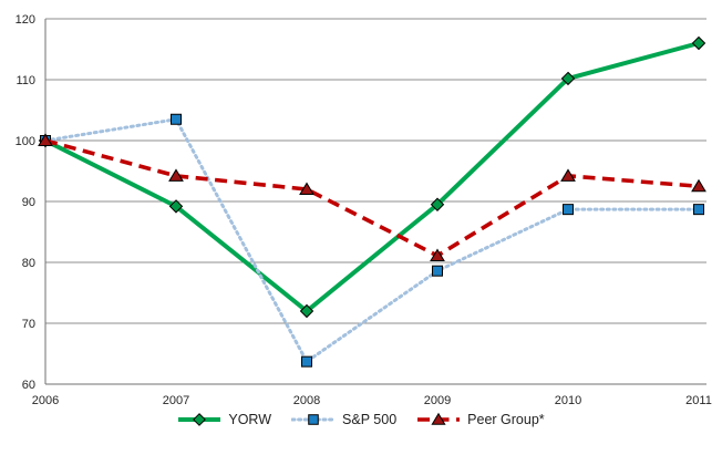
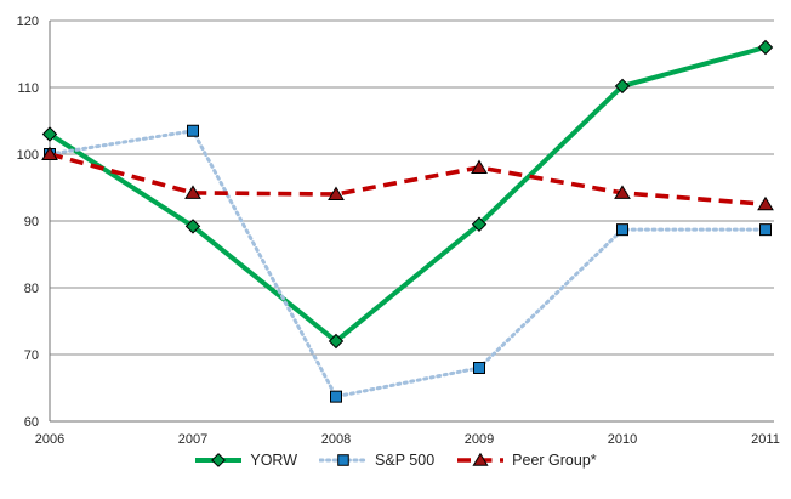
YORW/2006: 100 -> 103
Peer Group*/2008: 92 -> 94
S&P 500/2009: 79 -> 68
Peer Group*/2009: 81 -> 98
